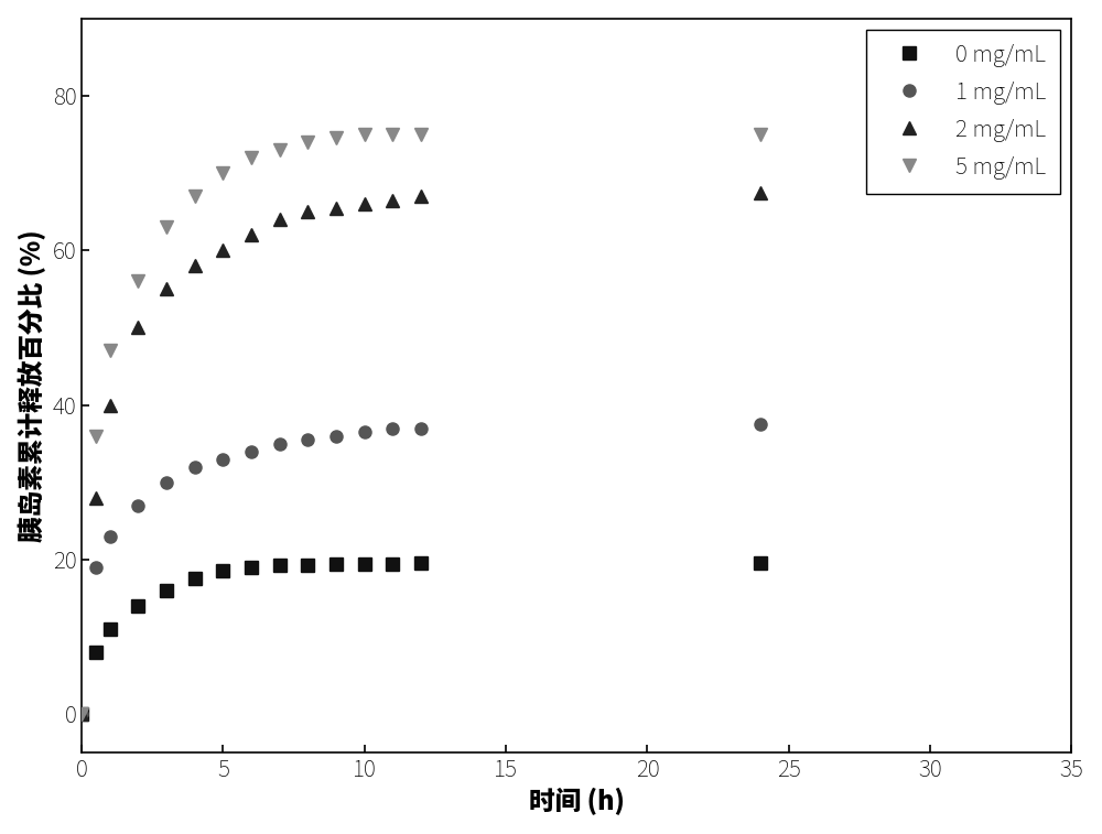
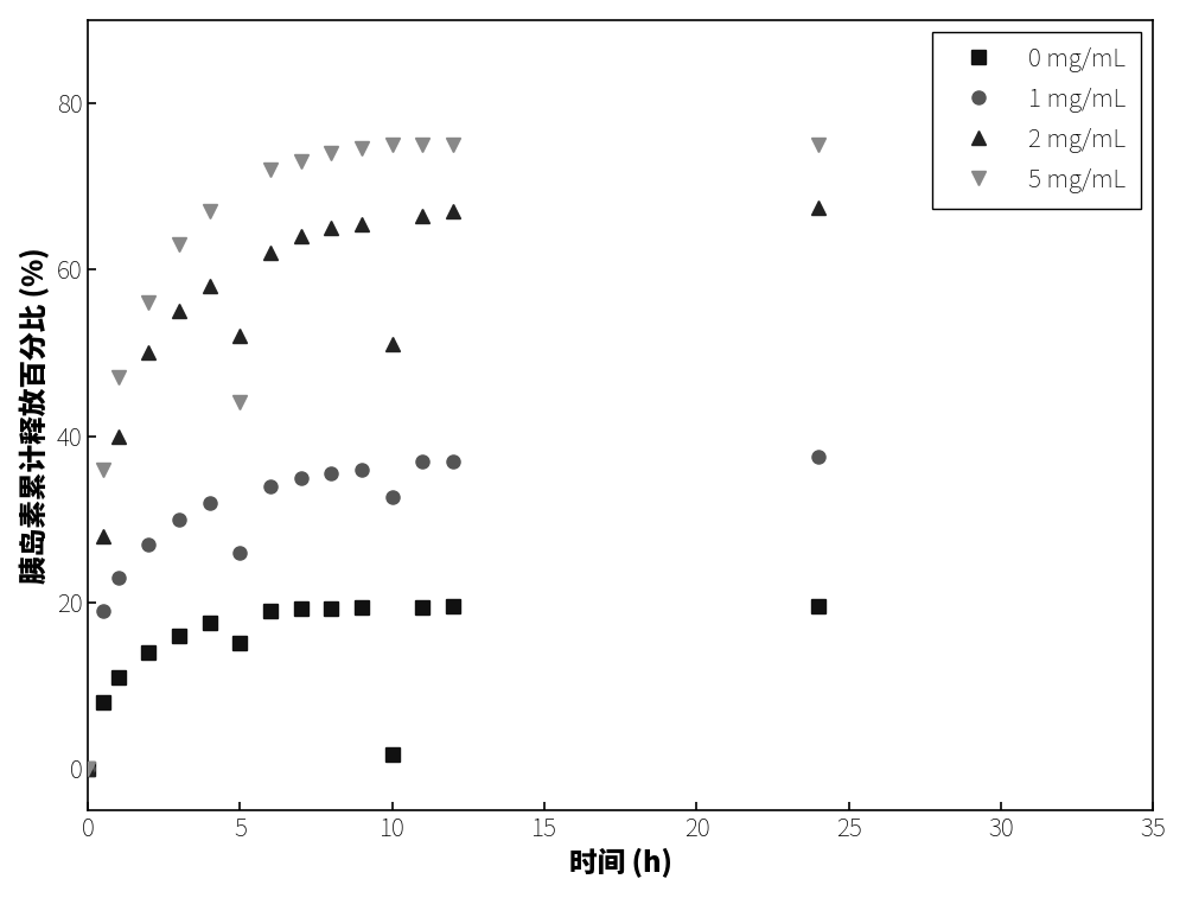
0 mg/mL/5: 18.5 -> 15.2
1 mg/mL/5: 33.0 -> 26.0
2 mg/mL/5: 60.0 -> 52.0
5 mg/mL/5: 70.0 -> 44.0
0 mg/mL/10: 19.4 -> 1.8
1 mg/mL/10: 36.5 -> 32.6
2 mg/mL/10: 66.0 -> 51.0
